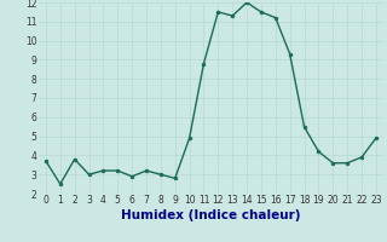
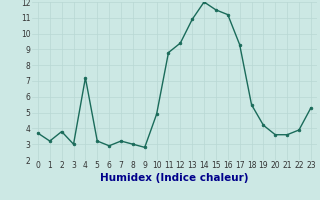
1: 2.5 -> 3.2
4: 3.2 -> 7.2
12: 11.5 -> 9.4
13: 11.3 -> 10.9
23: 4.9 -> 5.3
